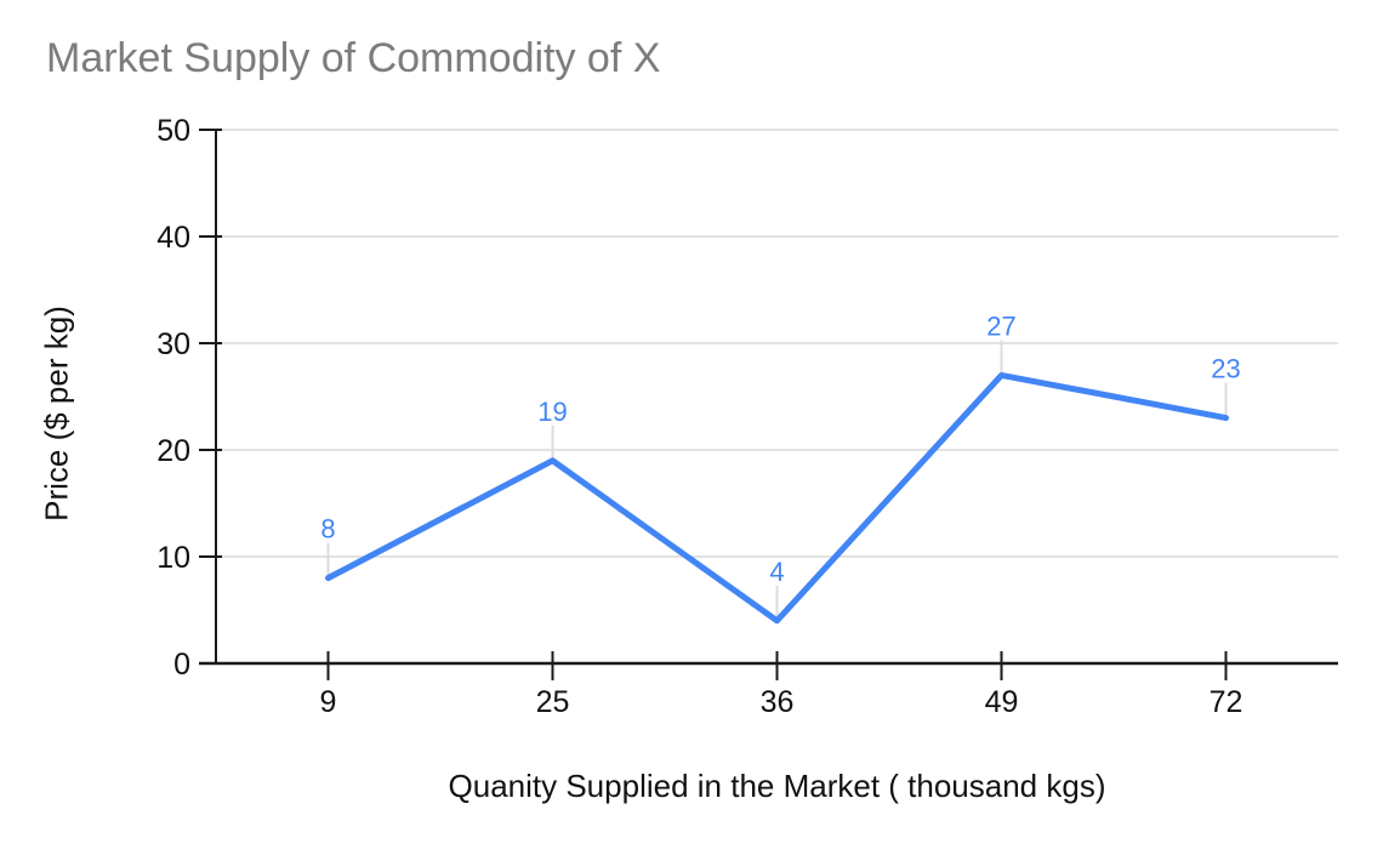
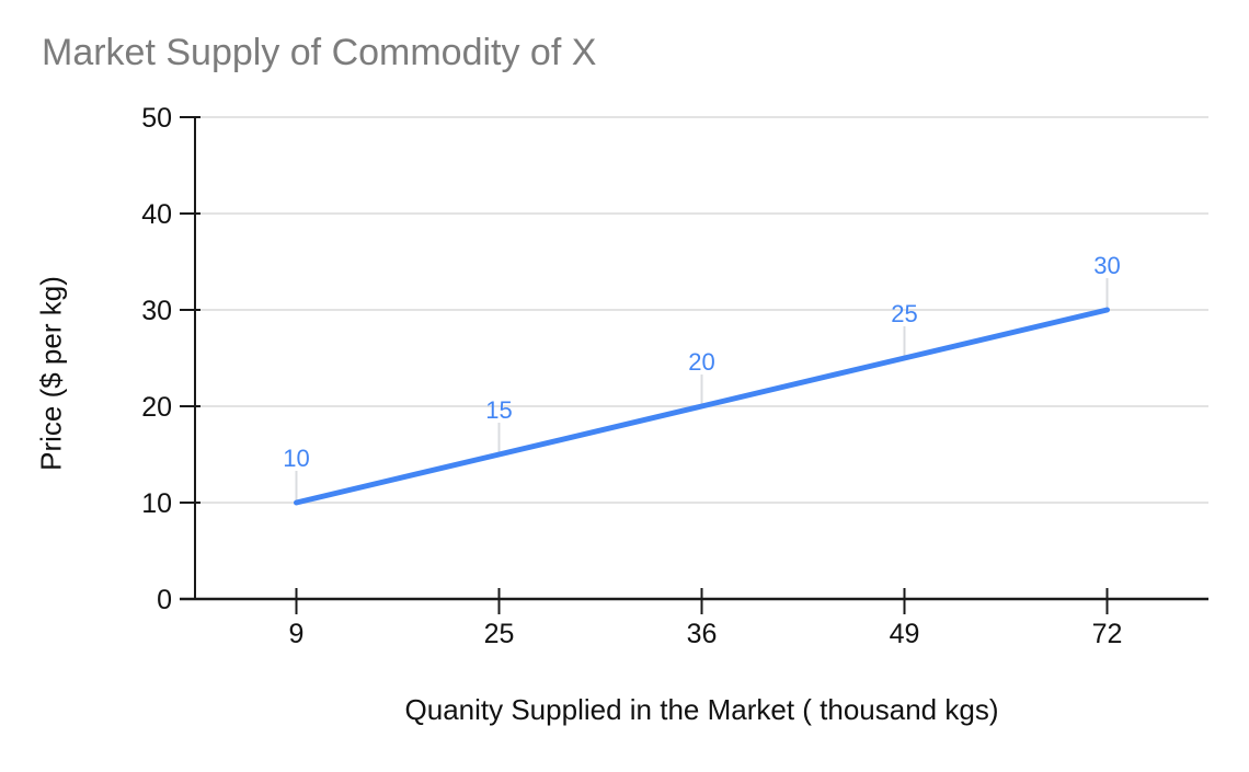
9: 8 -> 10
25: 19 -> 15
36: 4 -> 20
49: 27 -> 25
72: 23 -> 30
